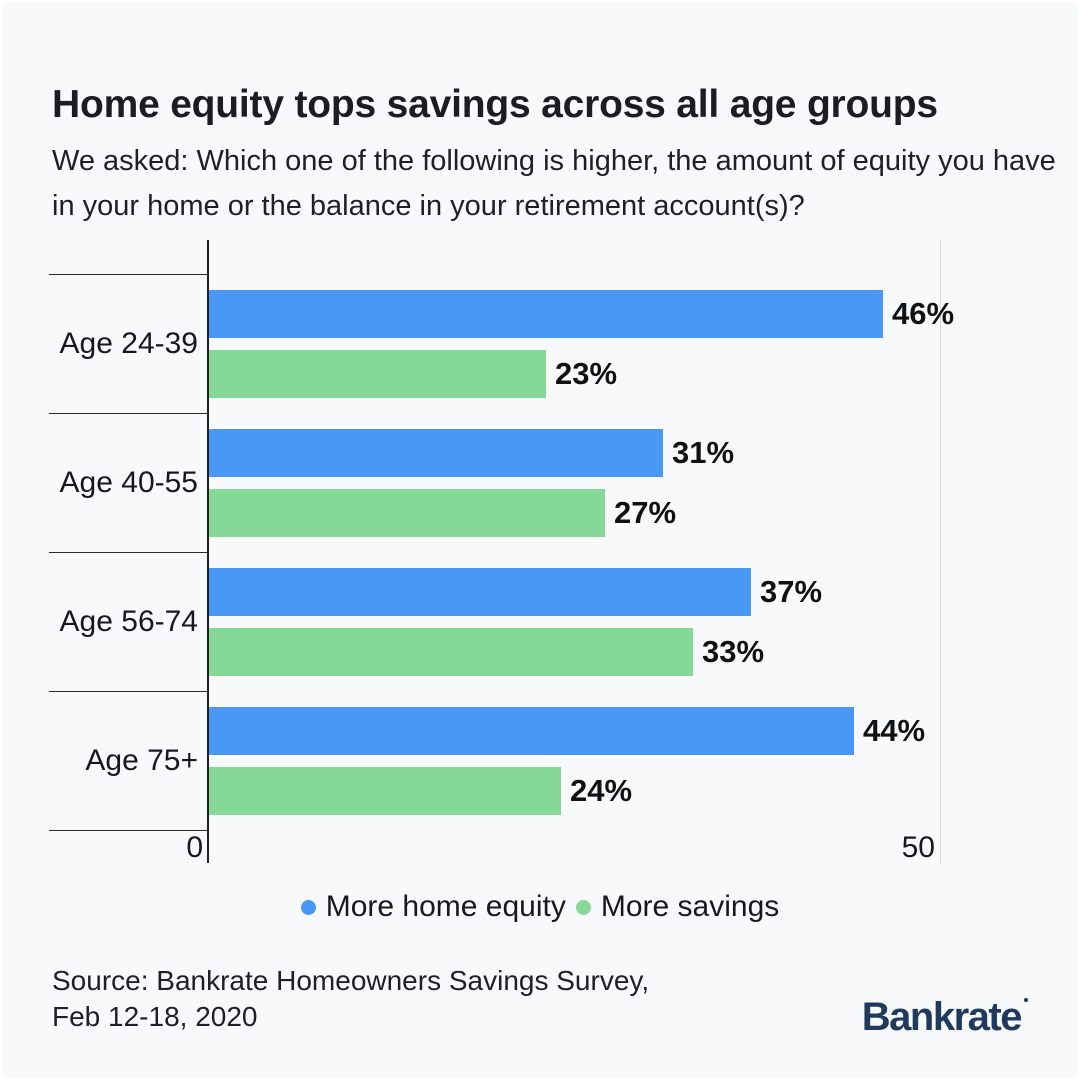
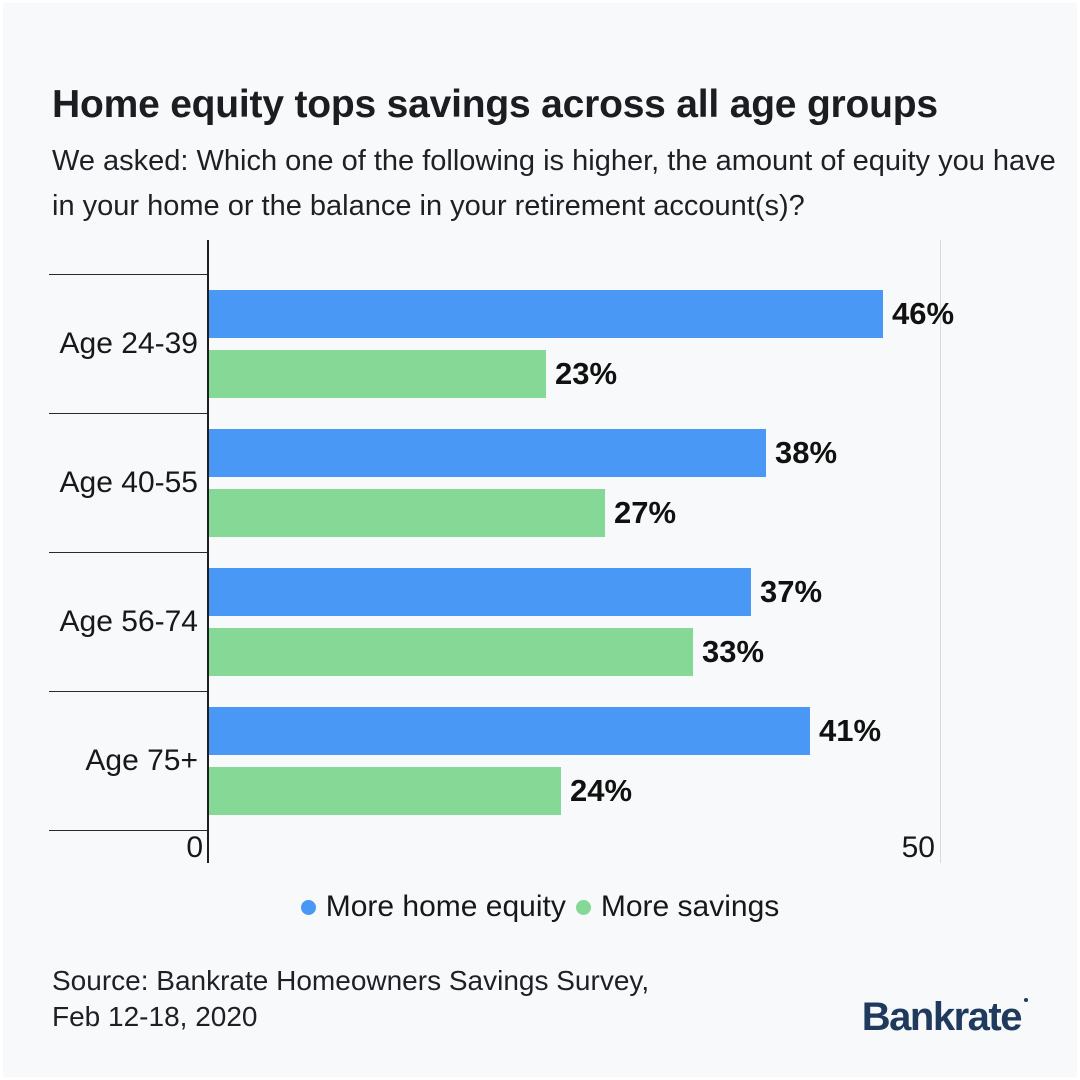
More home equity/Age 40-55: 31% -> 38%
More home equity/Age 75+: 44% -> 41%
